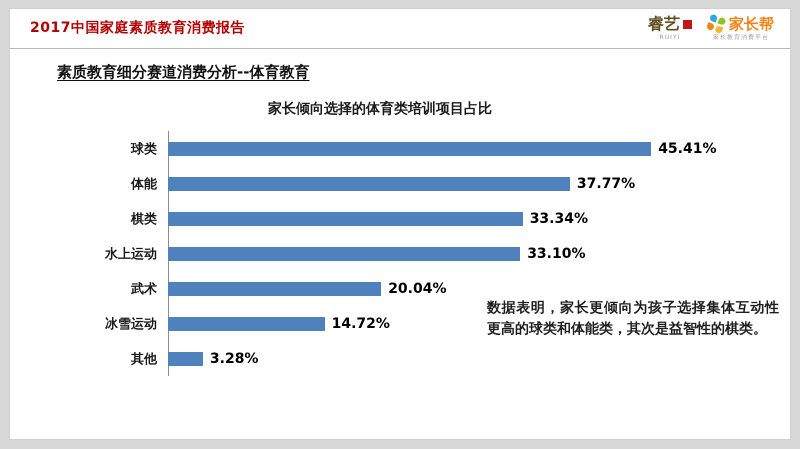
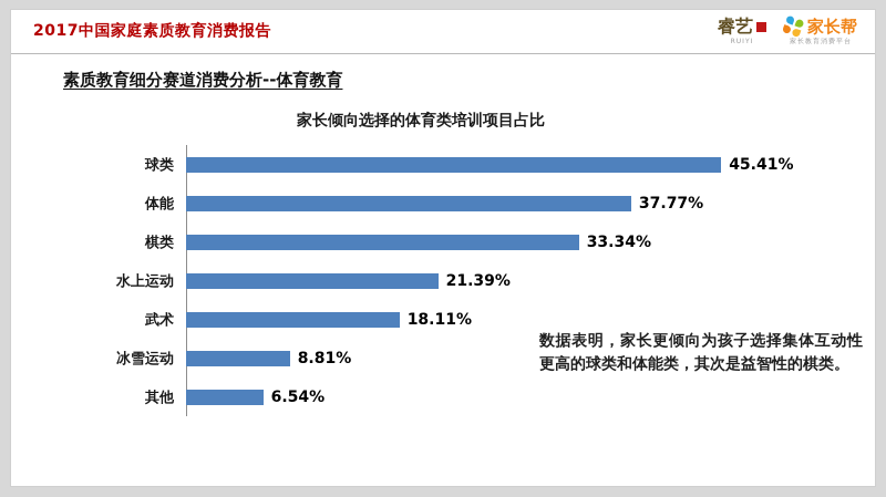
水上运动: 33.10% -> 21.39%
武术: 20.04% -> 18.11%
冰雪运动: 14.72% -> 8.81%
其他: 3.28% -> 6.54%
